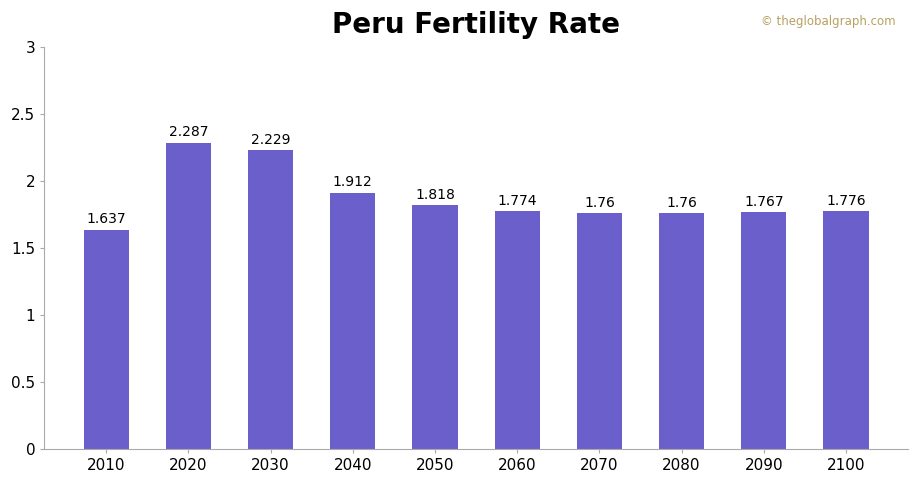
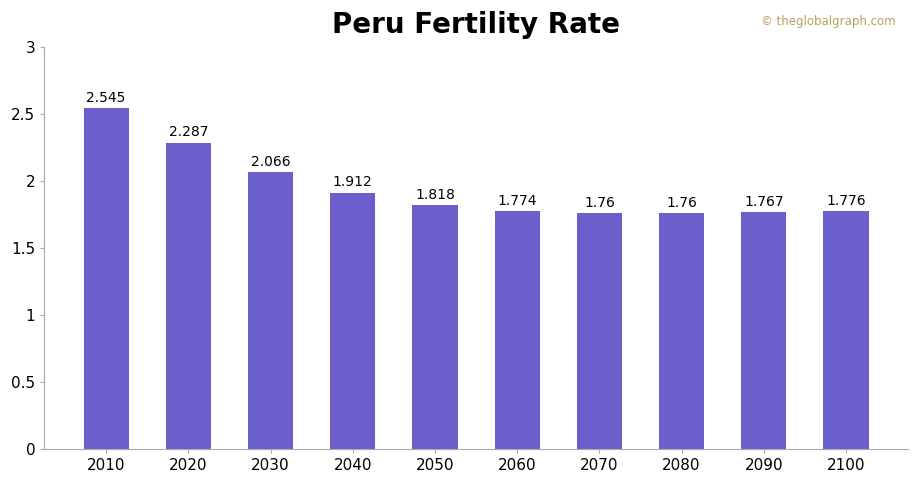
2010: 1.637 -> 2.545
2030: 2.229 -> 2.066
